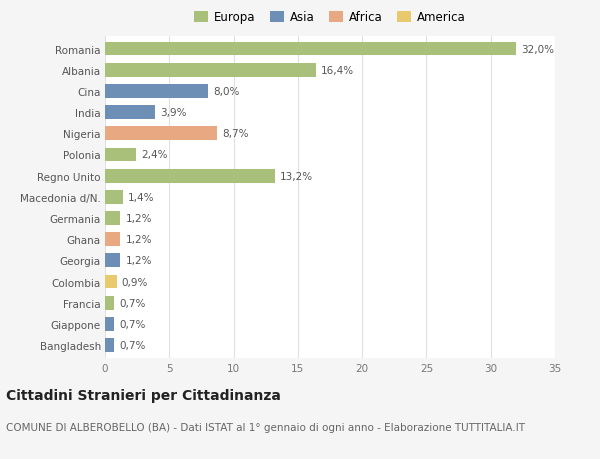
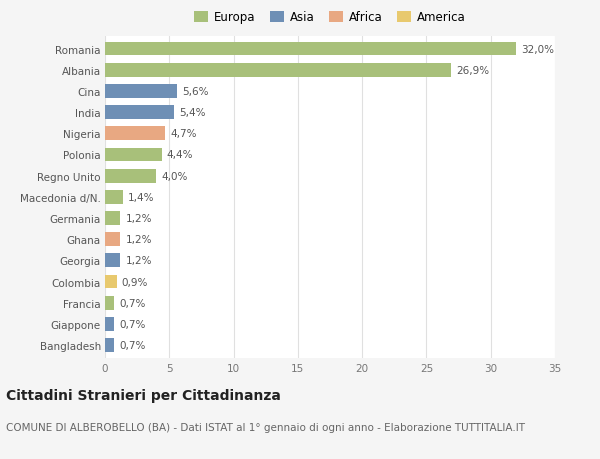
Albania: 16,4% -> 26,9%
Cina: 8,0% -> 5,6%
India: 3,9% -> 5,4%
Nigeria: 8,7% -> 4,7%
Polonia: 2,4% -> 4,4%
Regno Unito: 13,2% -> 4,0%
